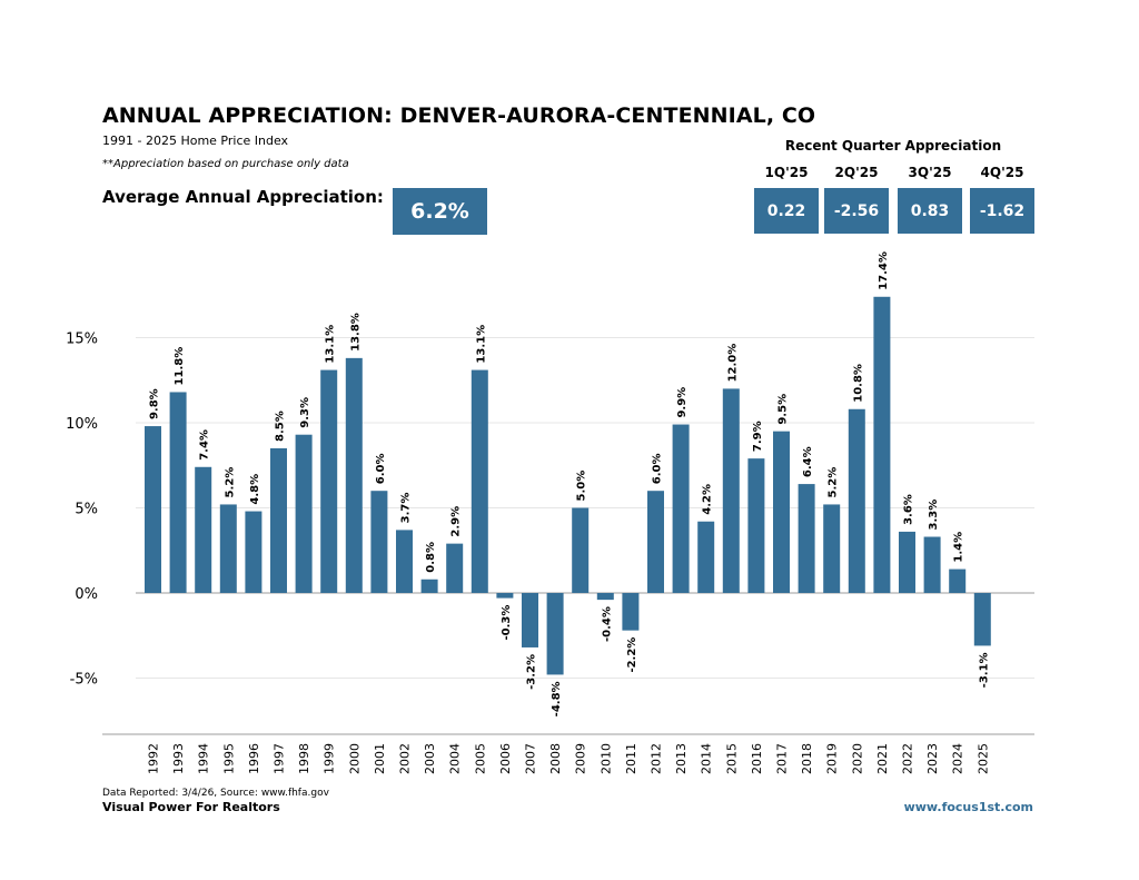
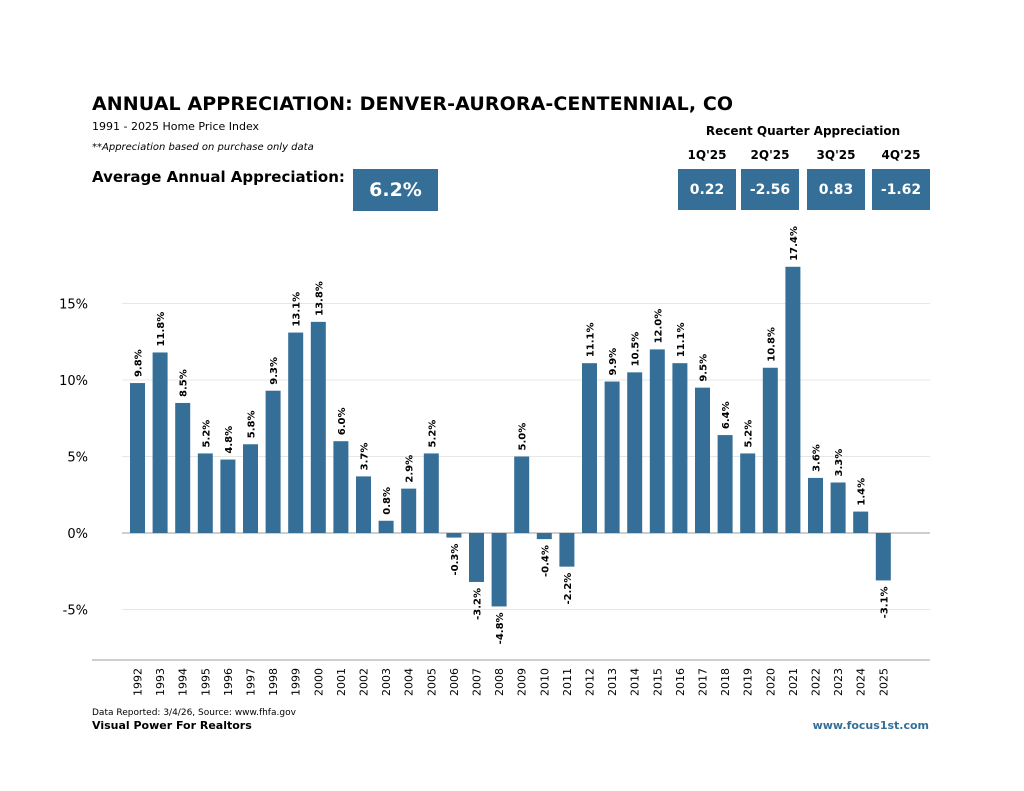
1994: 7.4% -> 8.5%
1997: 8.5% -> 5.8%
2005: 13.1% -> 5.2%
2012: 6.0% -> 11.1%
2014: 4.2% -> 10.5%
2016: 7.9% -> 11.1%
